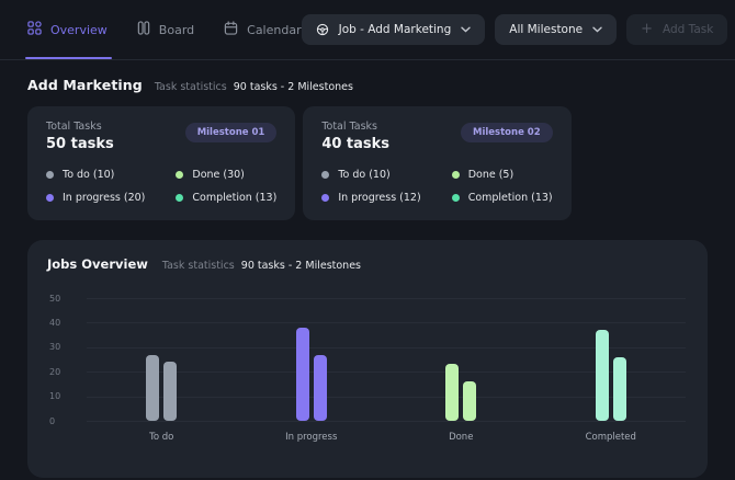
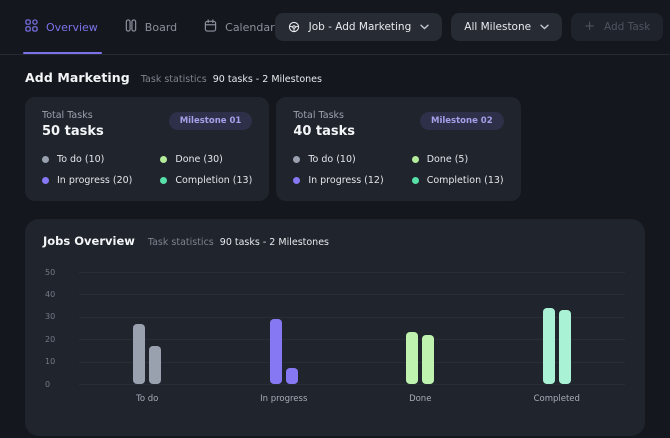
Milestone 02/To do: 24 -> 17
Milestone 01/In progress: 38 -> 29
Milestone 02/In progress: 27 -> 7
Milestone 02/Done: 16 -> 22
Milestone 01/Completed: 37 -> 34
Milestone 02/Completed: 26 -> 33
